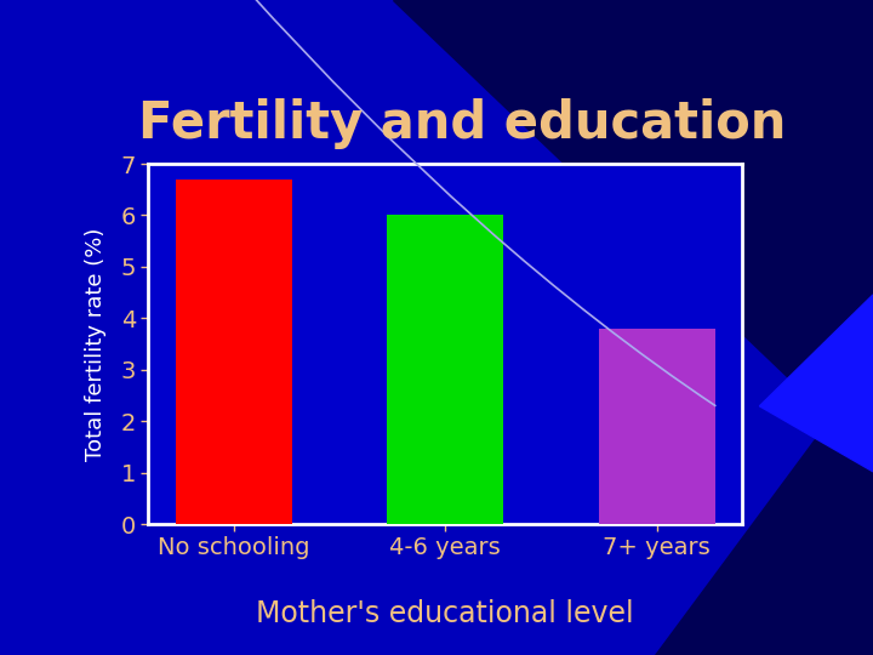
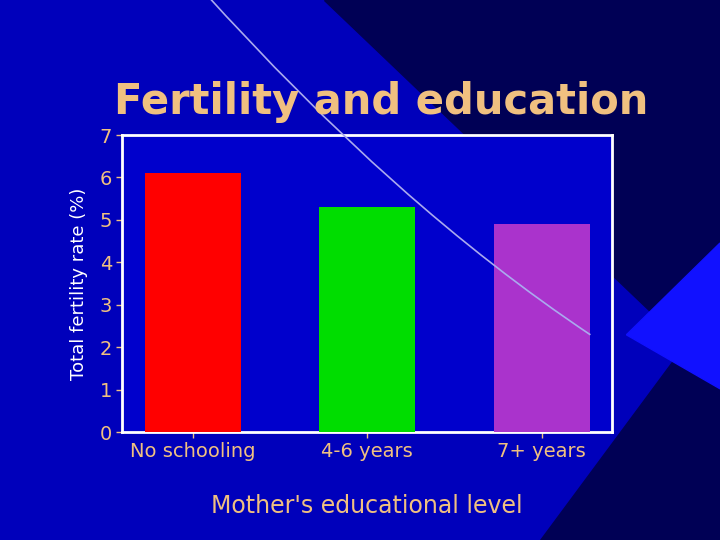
No schooling: 6.7 -> 6.1
4-6 years: 6.0 -> 5.3
7+ years: 3.8 -> 4.9
